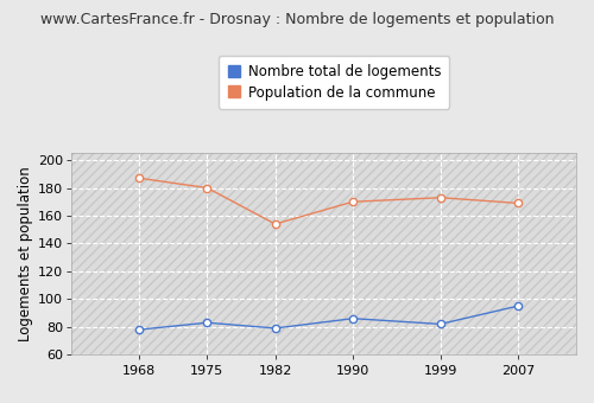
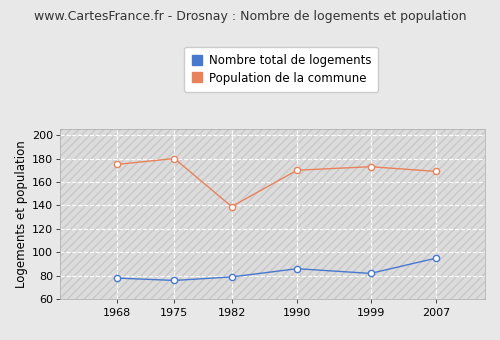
Population de la commune/1968: 187 -> 175
Nombre total de logements/1975: 83 -> 76
Population de la commune/1982: 154 -> 139
